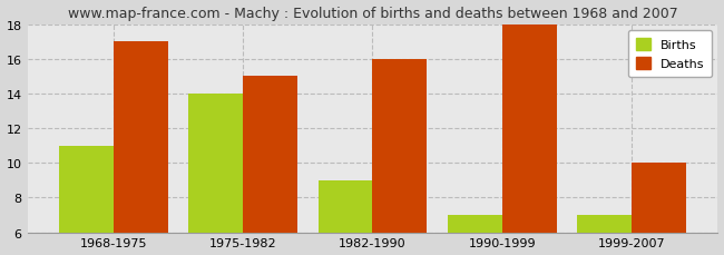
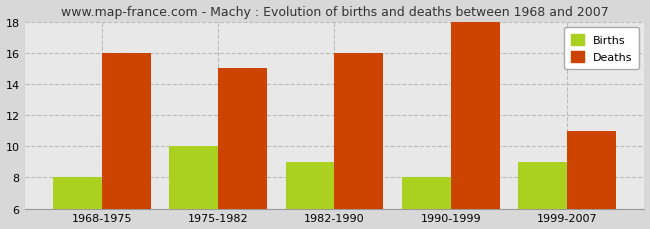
Births/1968-1975: 11 -> 8
Deaths/1968-1975: 17 -> 16
Births/1975-1982: 14 -> 10
Births/1990-1999: 7 -> 8
Births/1999-2007: 7 -> 9
Deaths/1999-2007: 10 -> 11
